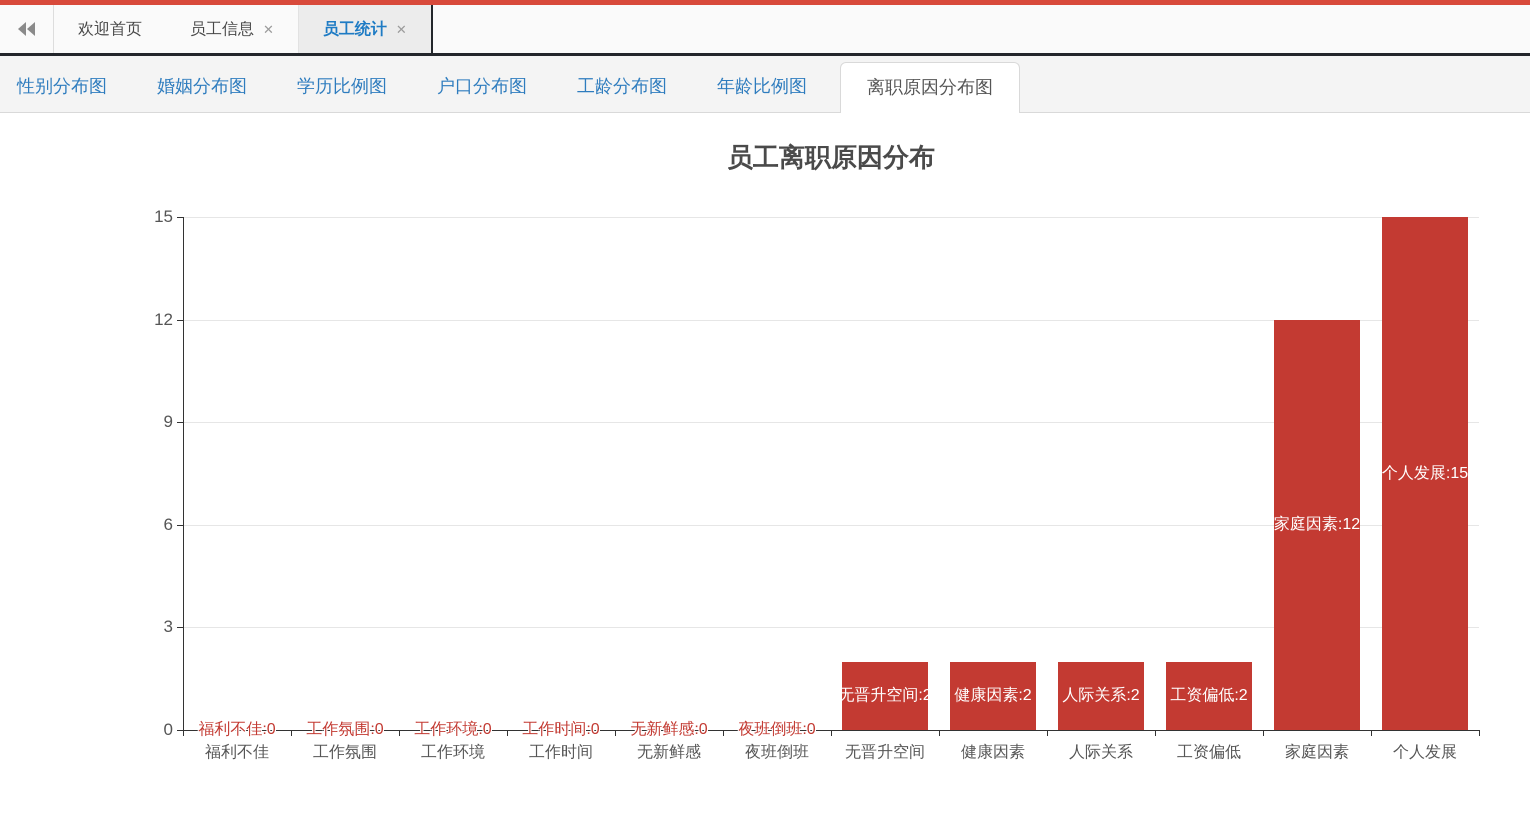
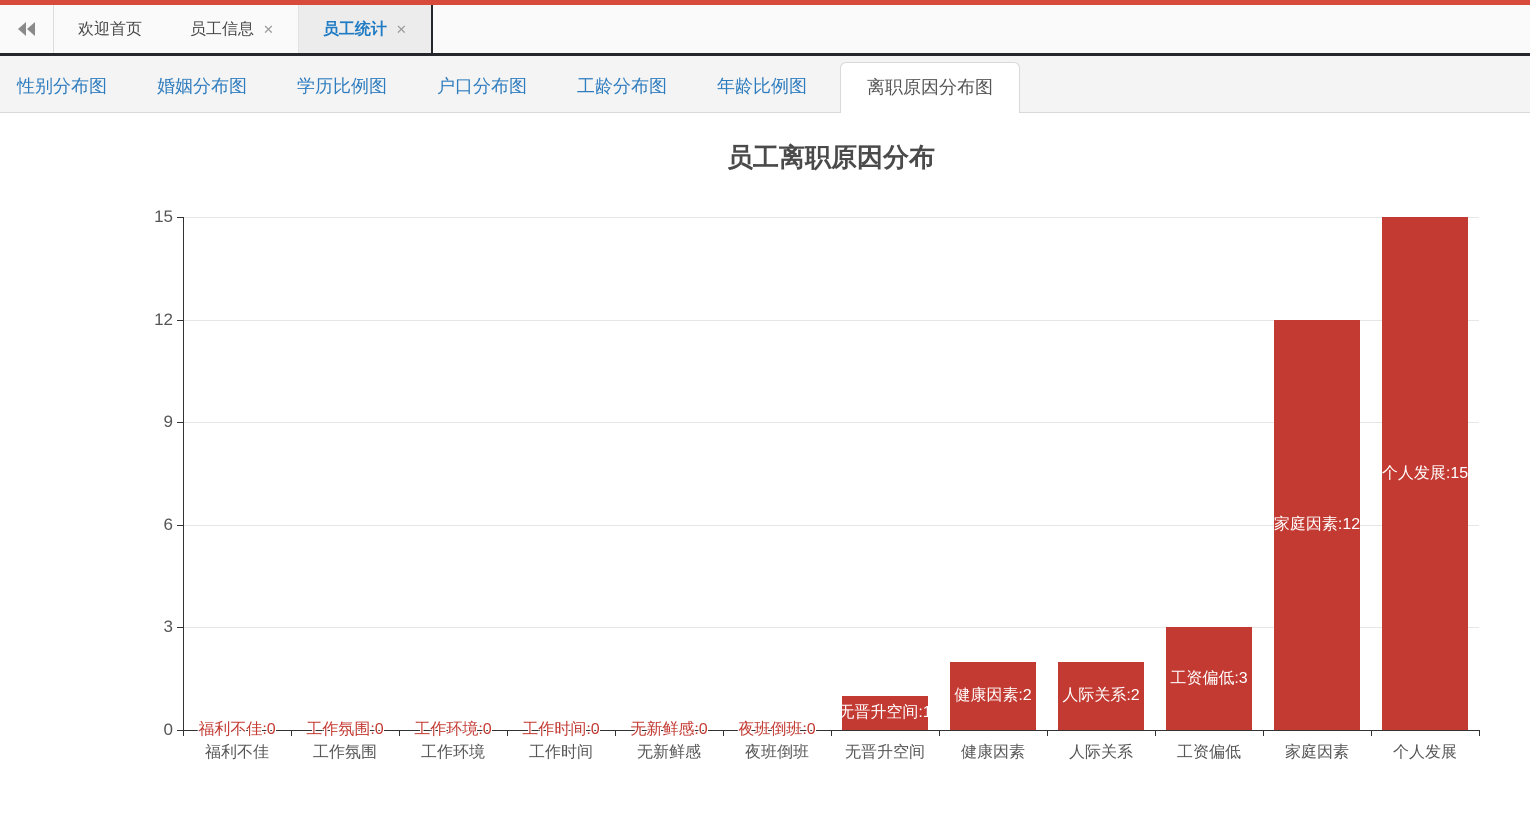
无晋升空间: 2 -> 1
工资偏低: 2 -> 3
